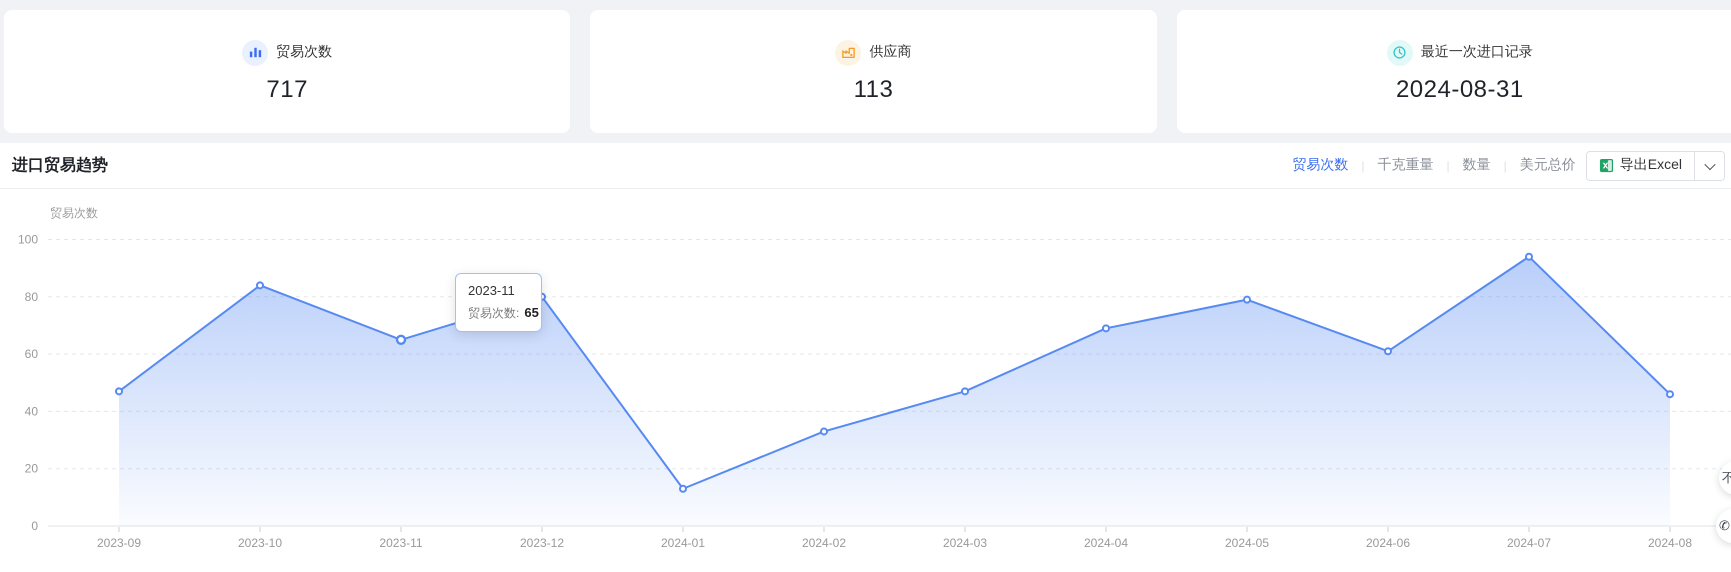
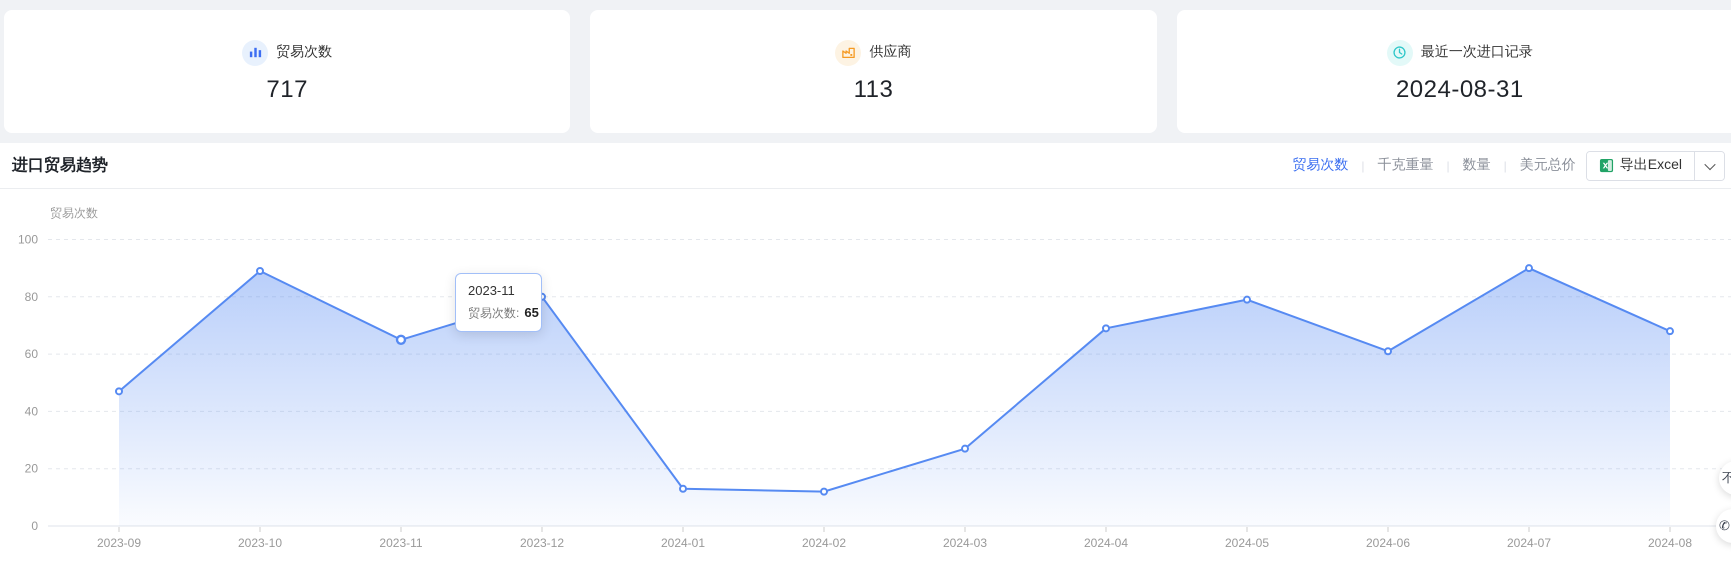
2023-10: 84 -> 89
2024-02: 33 -> 12
2024-03: 47 -> 27
2024-07: 94 -> 90
2024-08: 46 -> 68
